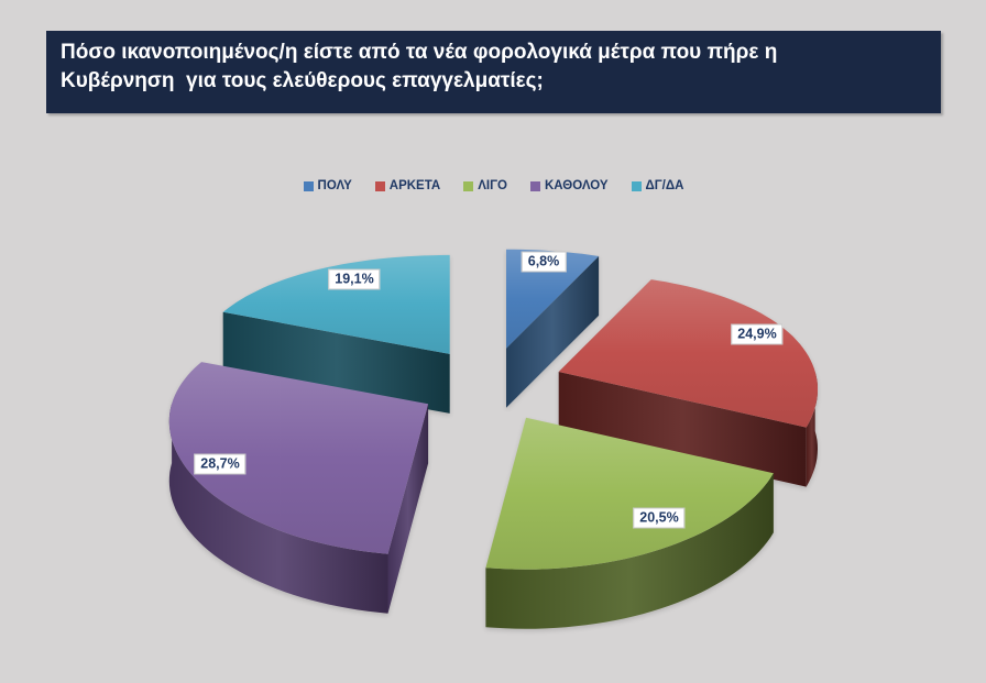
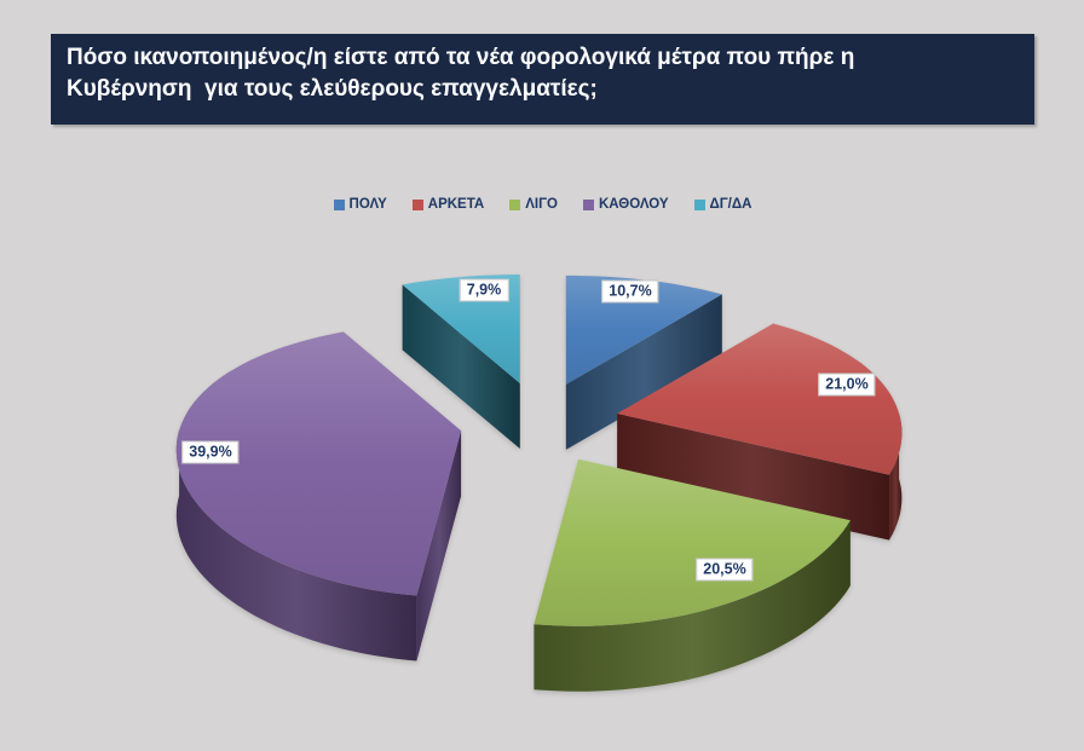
ΠΟΛΥ: 6,8% -> 10,7%
ΑΡΚΕΤΑ: 24,9% -> 21,0%
ΚΑΘΟΛΟΥ: 28,7% -> 39,9%
ΔΓ/ΔΑ: 19,1% -> 7,9%
